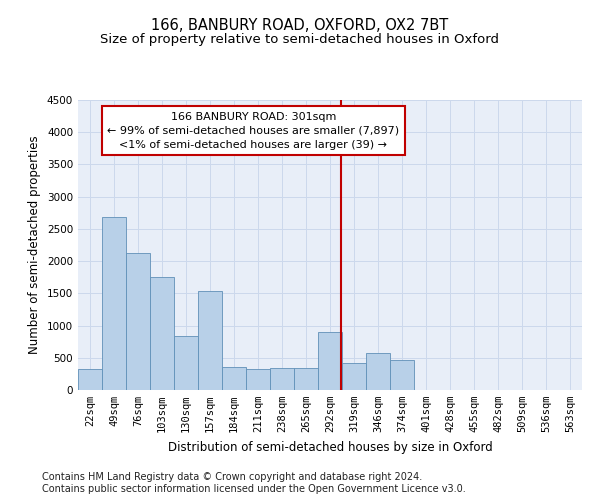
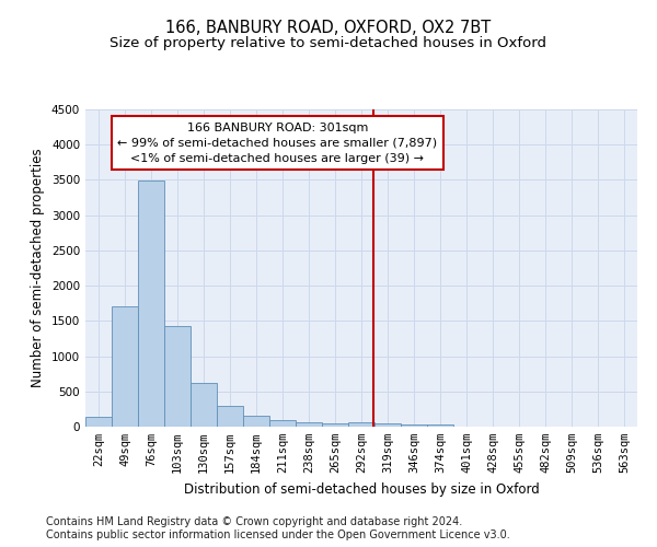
22sqm: 320 -> 140
49sqm: 2680 -> 1700
76sqm: 2120 -> 3490
103sqm: 1760 -> 1430
130sqm: 840 -> 620
157sqm: 1540 -> 290
184sqm: 360 -> 160
211sqm: 320 -> 100
238sqm: 340 -> 60
265sqm: 340 -> 50
292sqm: 900 -> 60
319sqm: 420 -> 40
346sqm: 580 -> 40
374sqm: 460 -> 30
